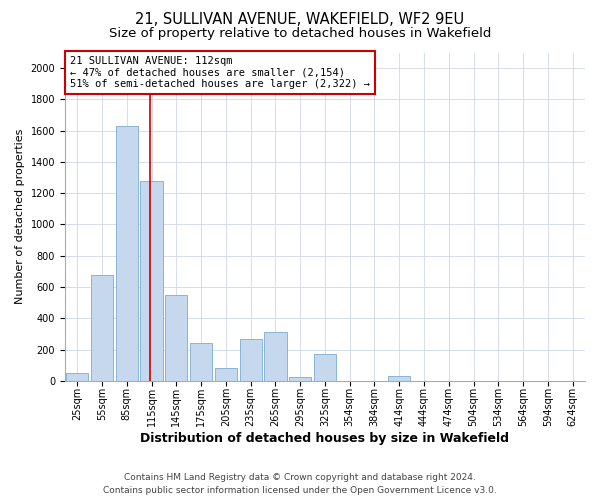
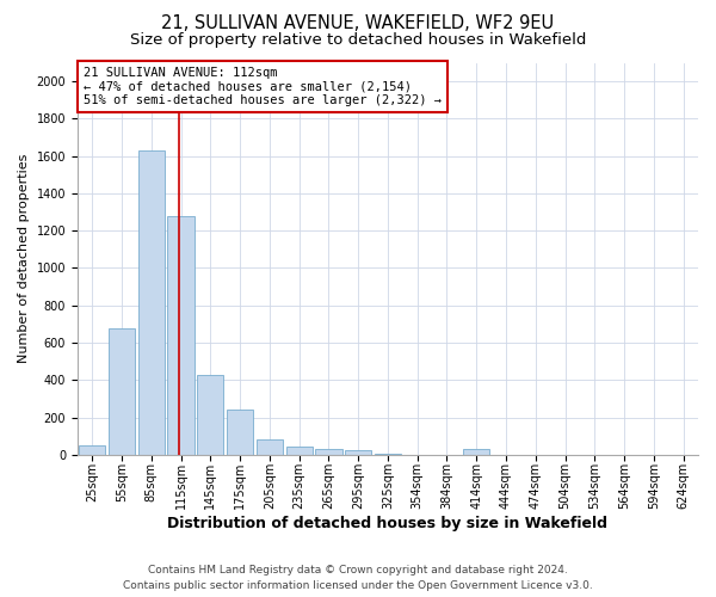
145sqm: 550 -> 430
235sqm: 270 -> 40
265sqm: 310 -> 30
325sqm: 170 -> 0
